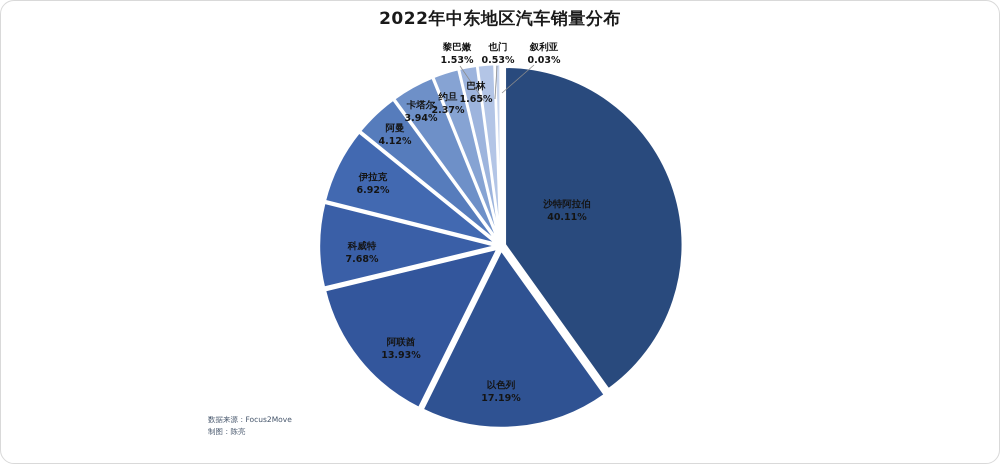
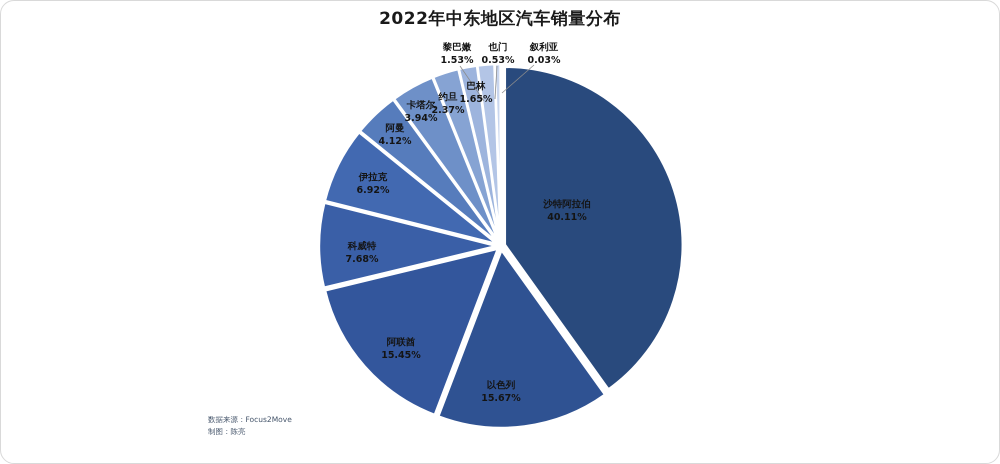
以色列: 17.19% -> 15.67%
阿联酋: 13.93% -> 15.45%
